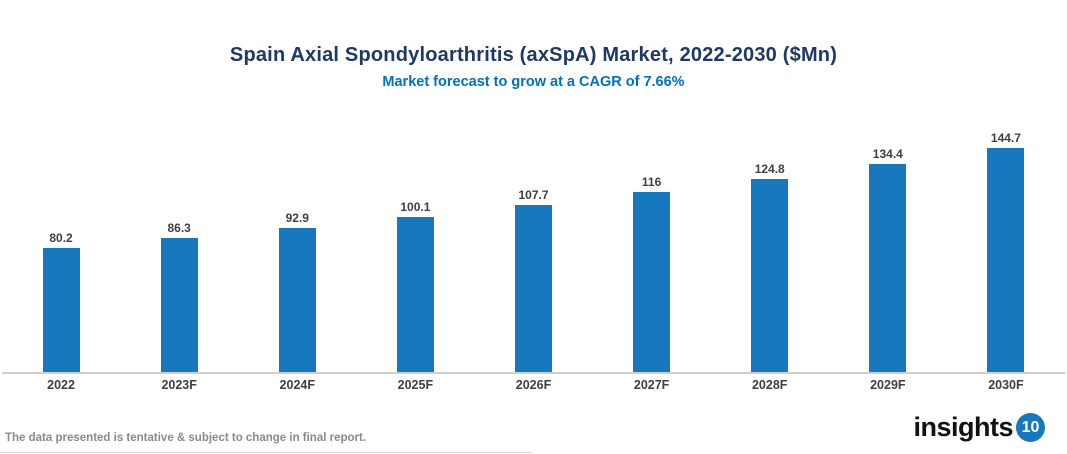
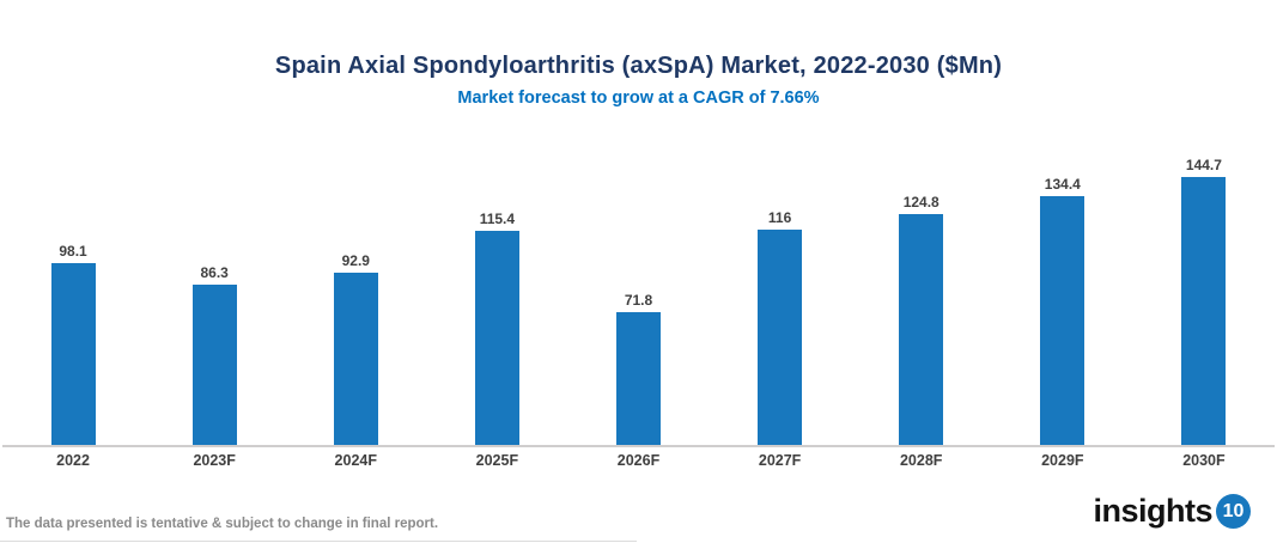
2022: 80.2 -> 98.1
2025F: 100.1 -> 115.4
2026F: 107.7 -> 71.8
